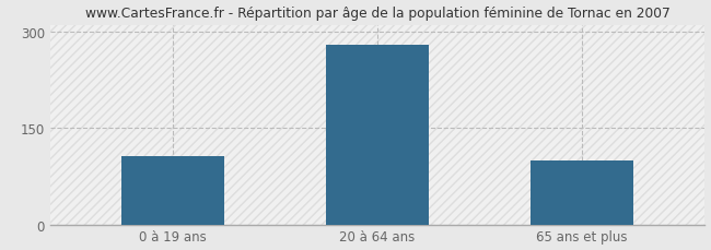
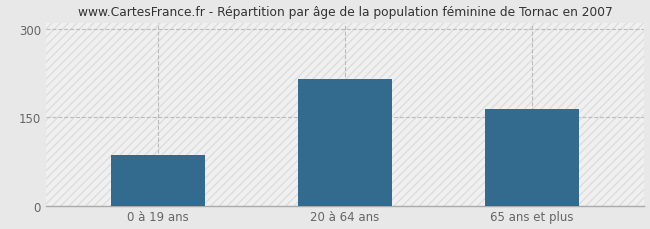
0 à 19 ans: 107 -> 86
20 à 64 ans: 280 -> 214
65 ans et plus: 100 -> 164
